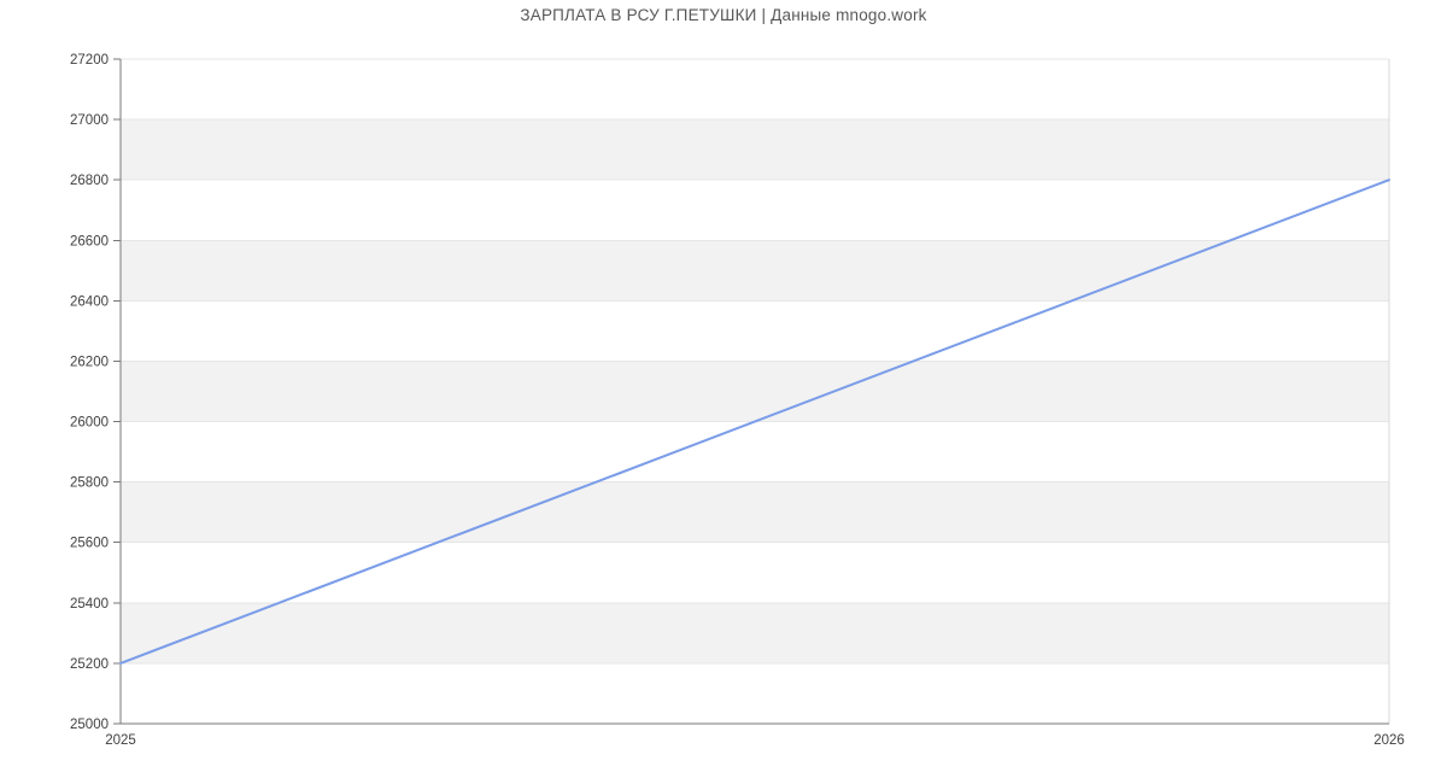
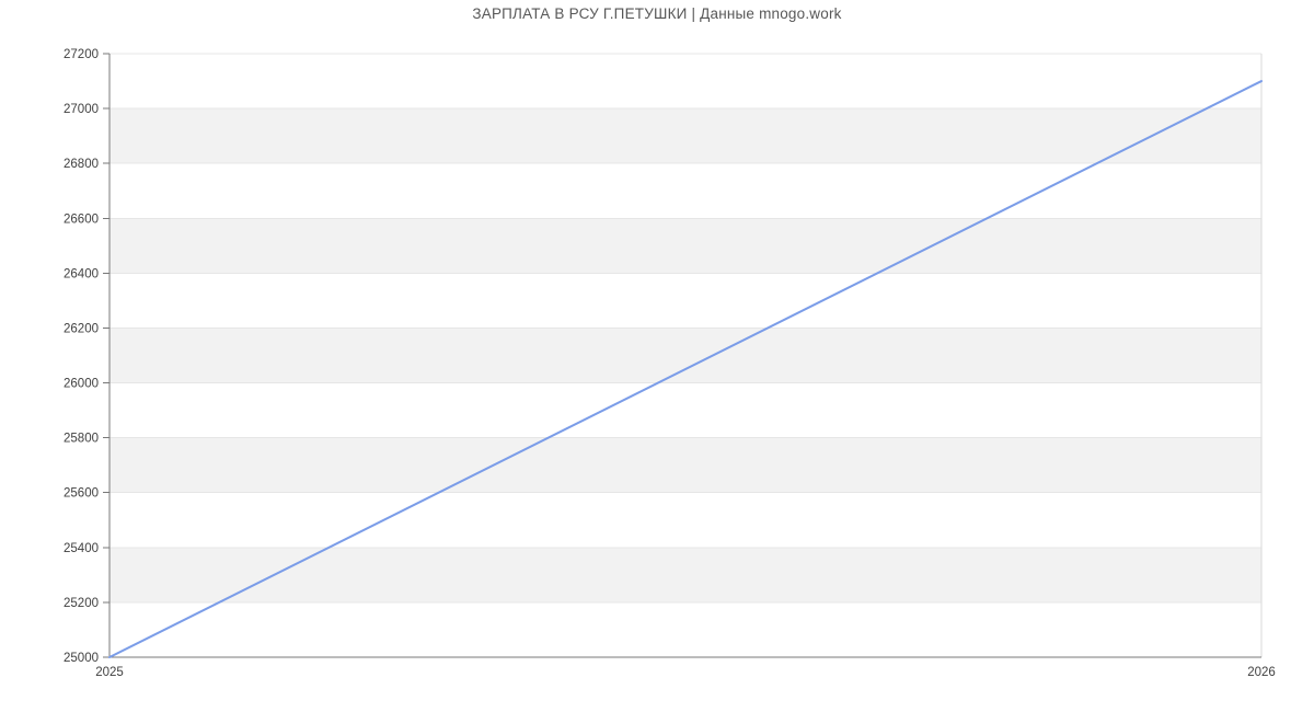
2025: 25200 -> 25000
2026: 26800 -> 27100
